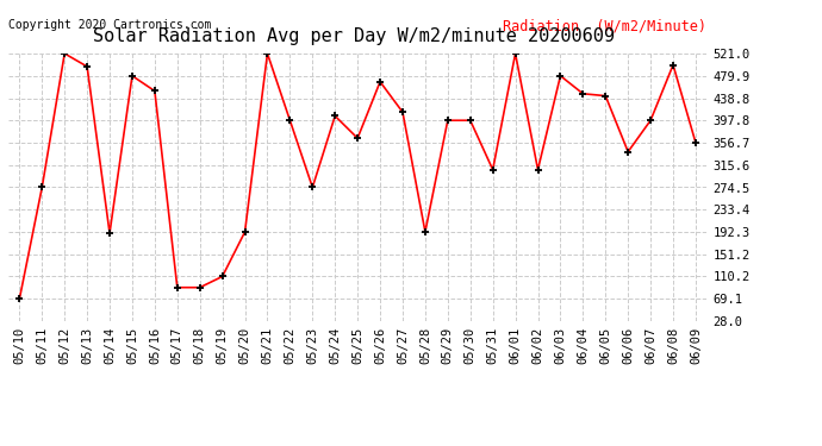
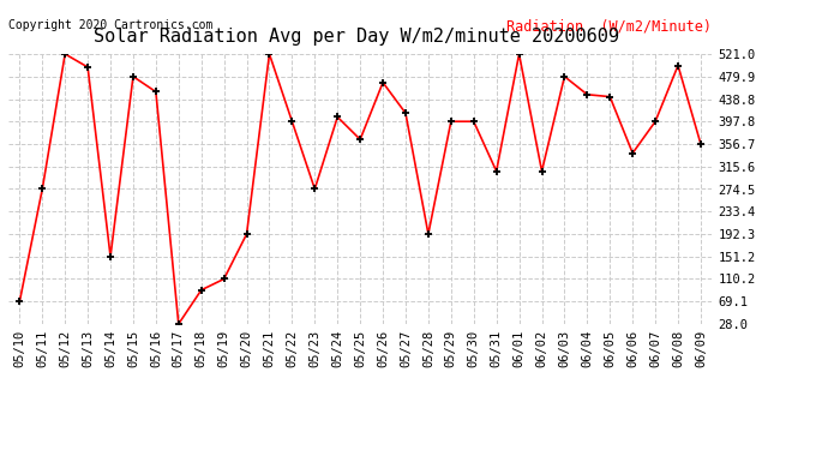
05/14: 190 -> 151
05/17: 90 -> 28
